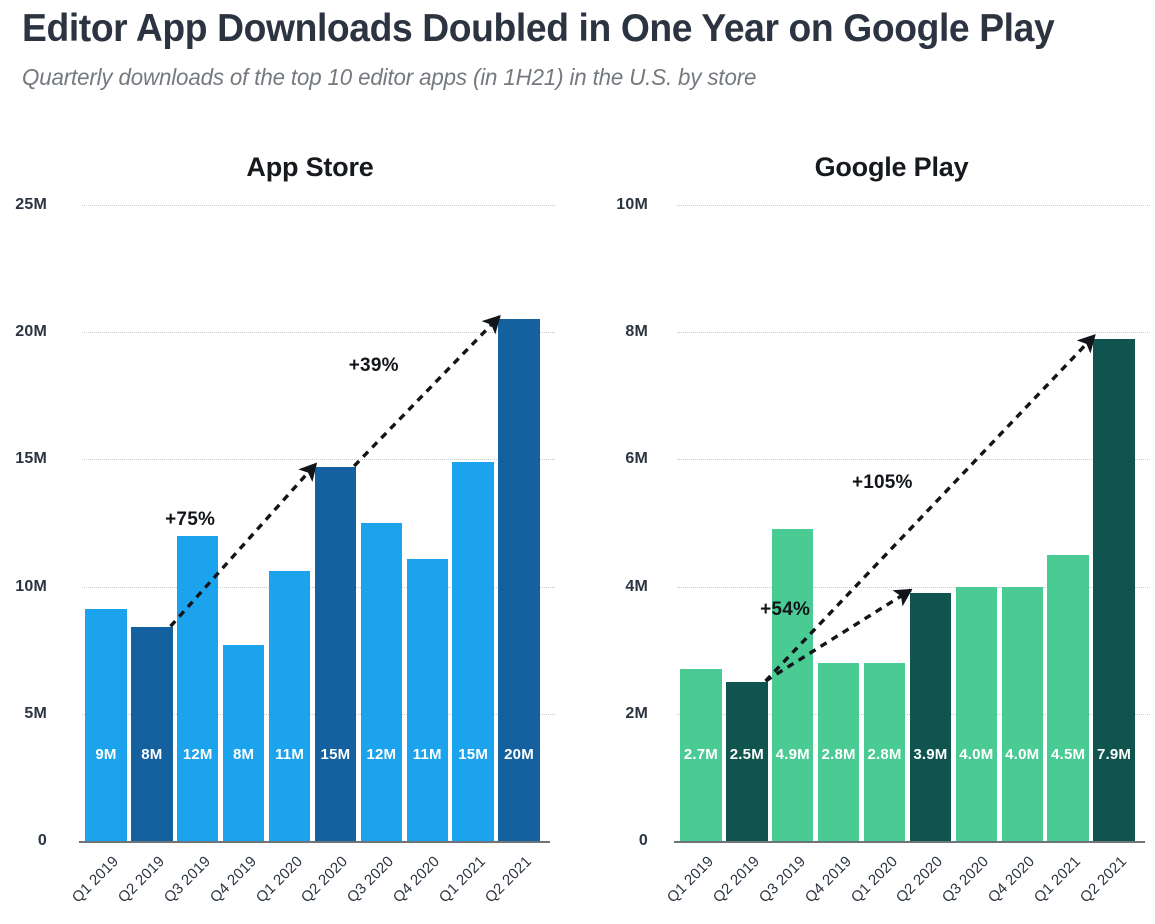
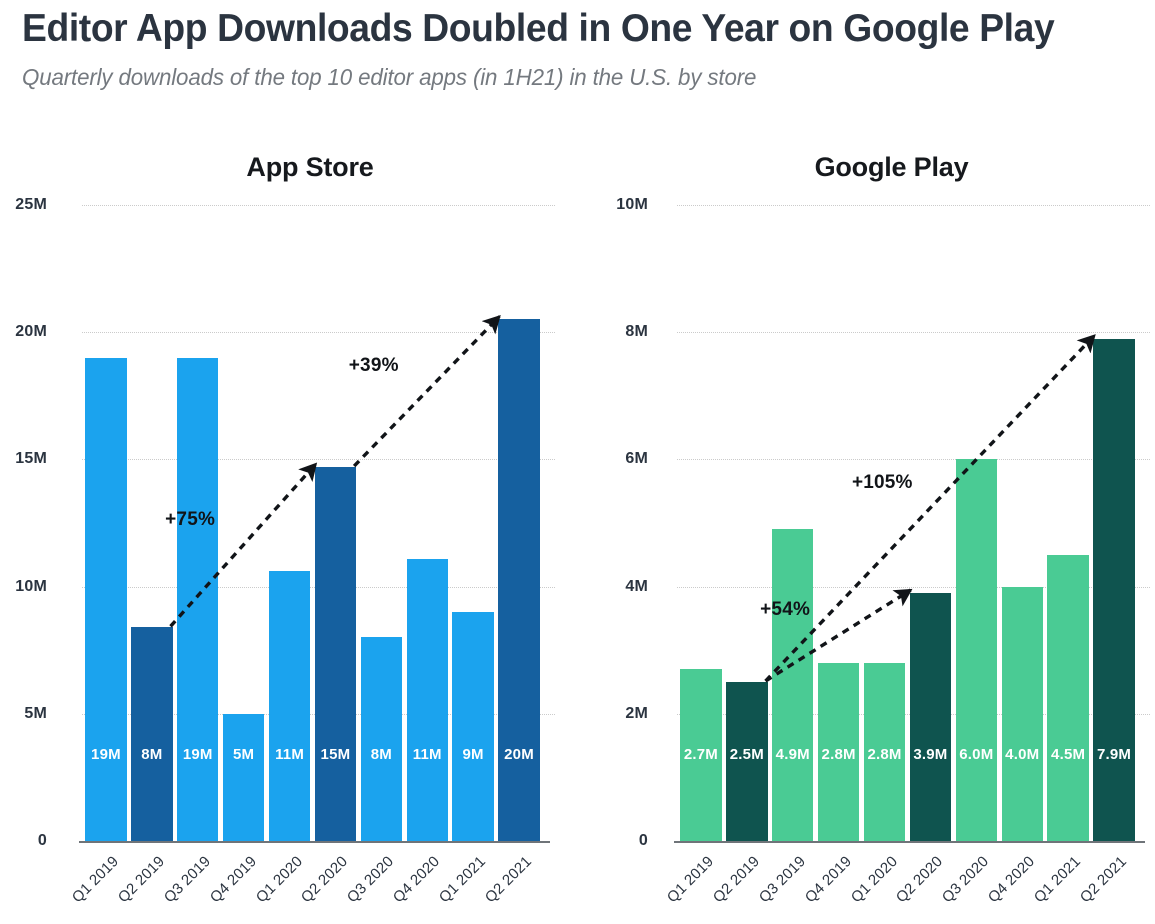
App Store/Q1 2019: 9M -> 19M
App Store/Q3 2019: 12M -> 19M
App Store/Q4 2019: 8M -> 5M
App Store/Q3 2020: 12M -> 8M
App Store/Q1 2021: 15M -> 9M
Google Play/Q3 2020: 4.0M -> 6.0M
